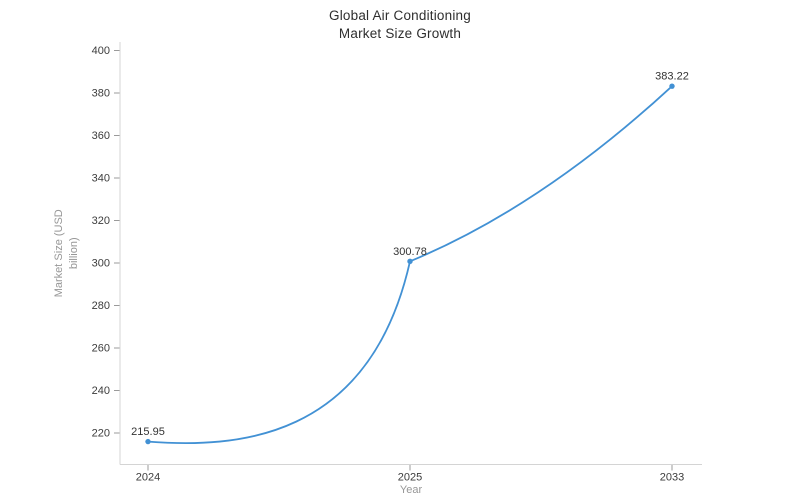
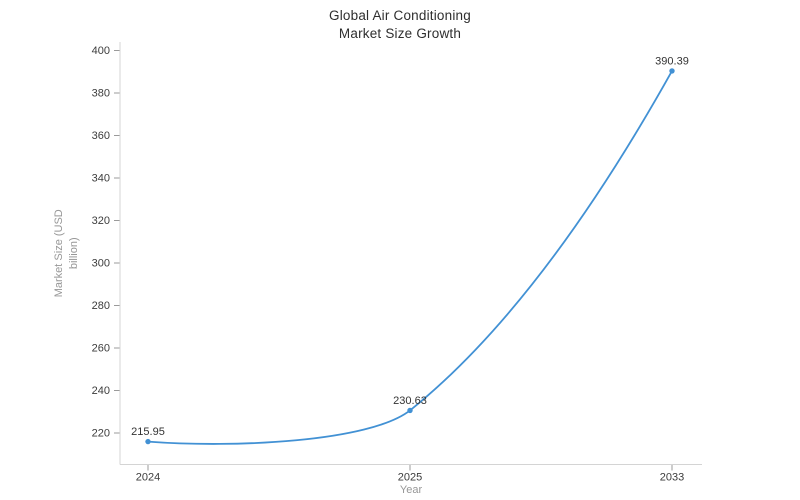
2025: 300.78 -> 230.63
2033: 383.22 -> 390.39
